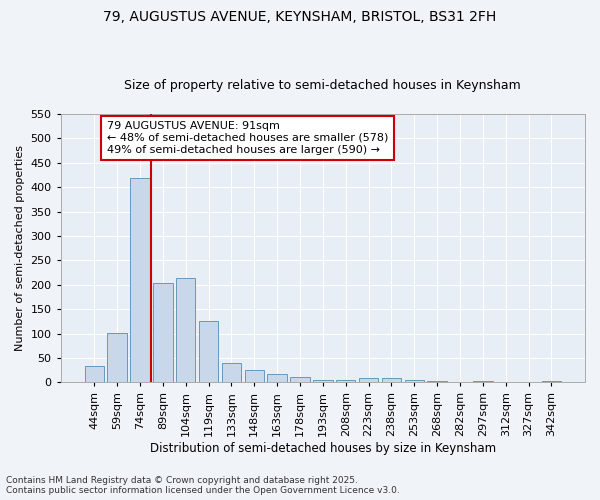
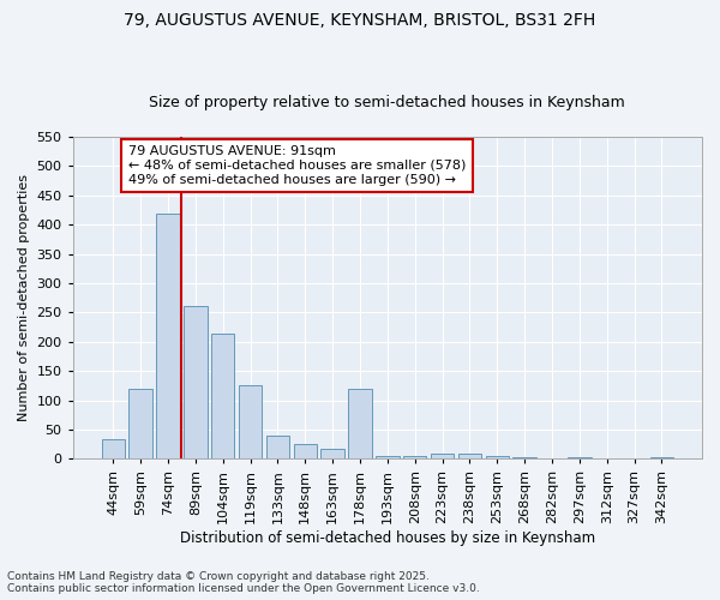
59sqm: 102 -> 120
89sqm: 204 -> 260
178sqm: 10 -> 120
